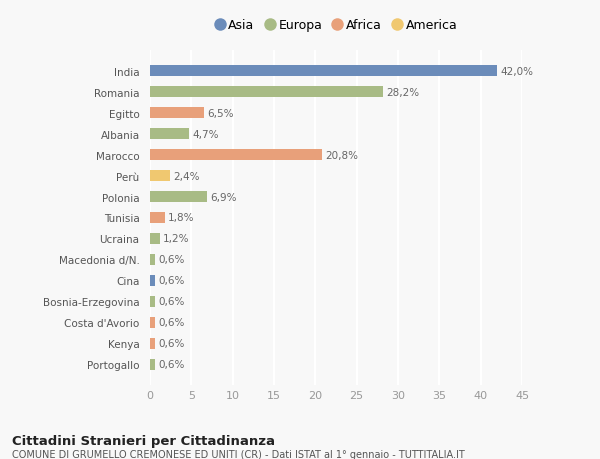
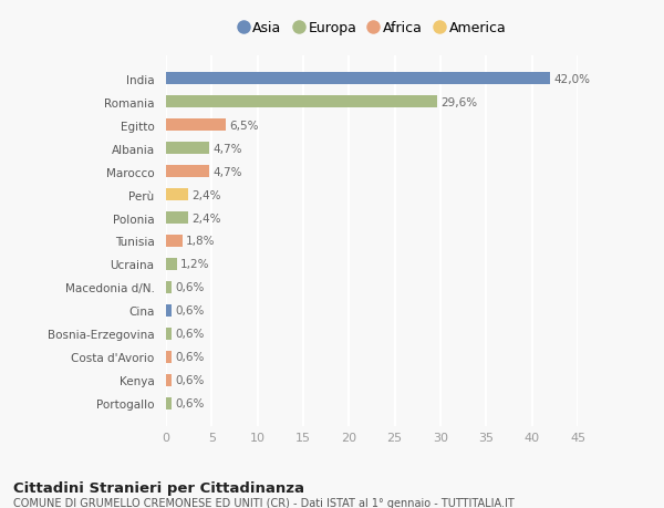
Romania: 28,2% -> 29,6%
Marocco: 20,8% -> 4,7%
Polonia: 6,9% -> 2,4%
